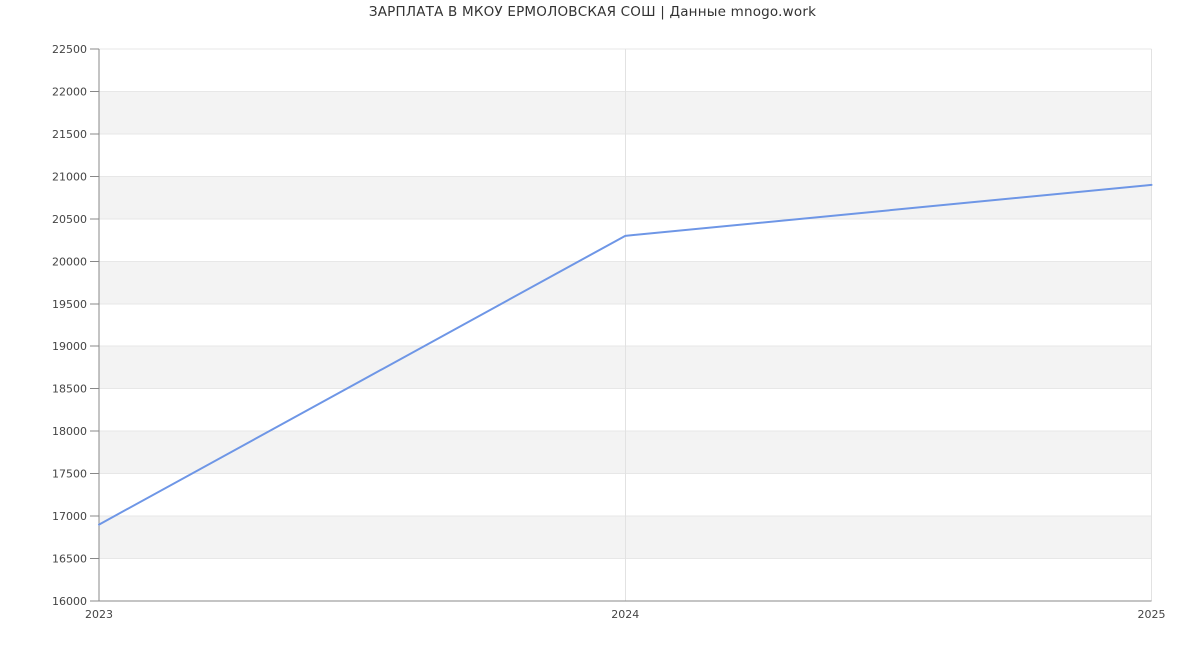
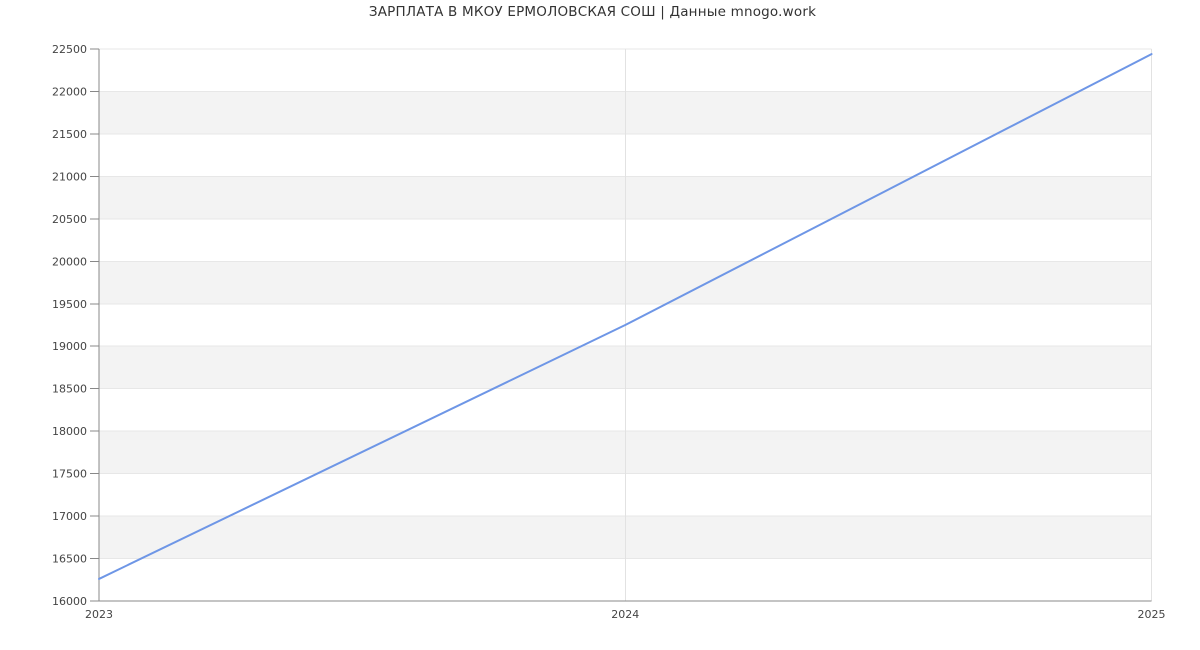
2023: 16900 -> 16300
2024: 20300 -> 19200
2025: 20900 -> 22400
